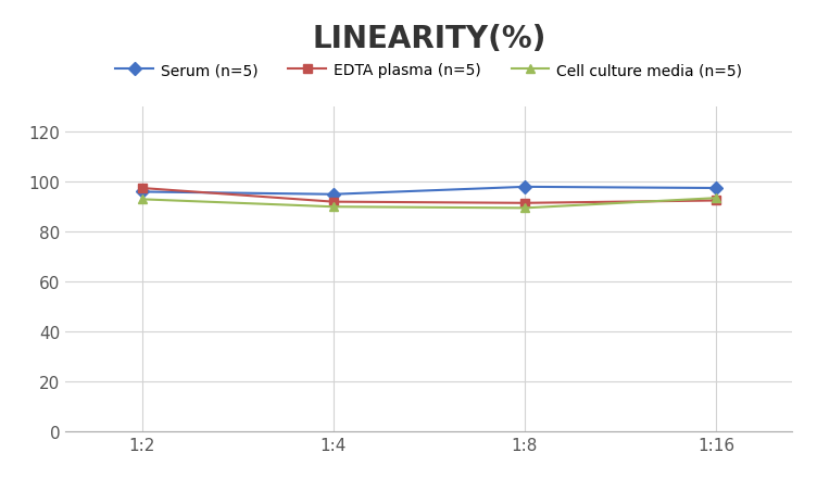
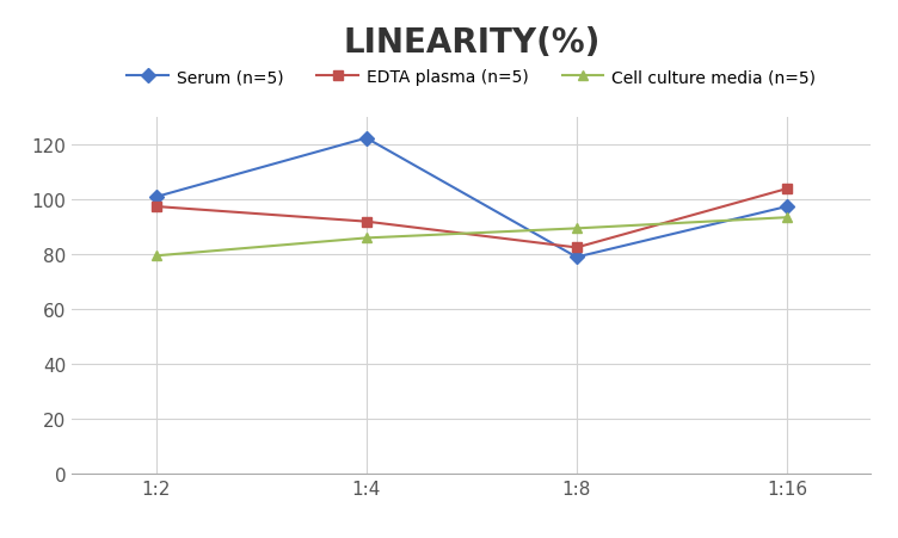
Serum (n=5)/1:2: 96.0 -> 101.0
Cell culture media (n=5)/1:2: 93.0 -> 79.5
Serum (n=5)/1:4: 95.0 -> 122.5
Cell culture media (n=5)/1:4: 90.0 -> 86.0
Serum (n=5)/1:8: 98.0 -> 79.0
EDTA plasma (n=5)/1:8: 91.5 -> 82.5
EDTA plasma (n=5)/1:16: 92.5 -> 104.0
